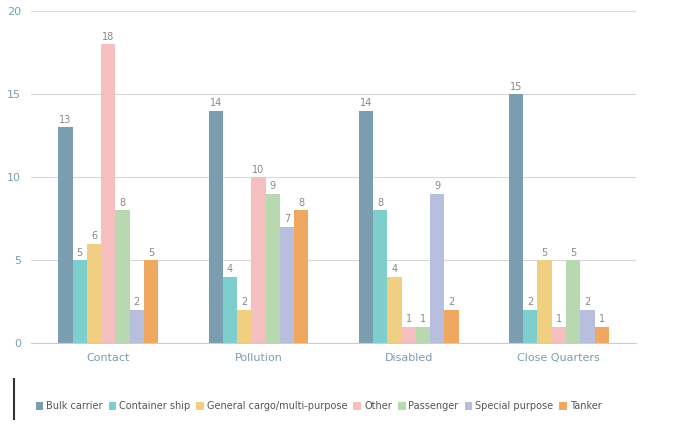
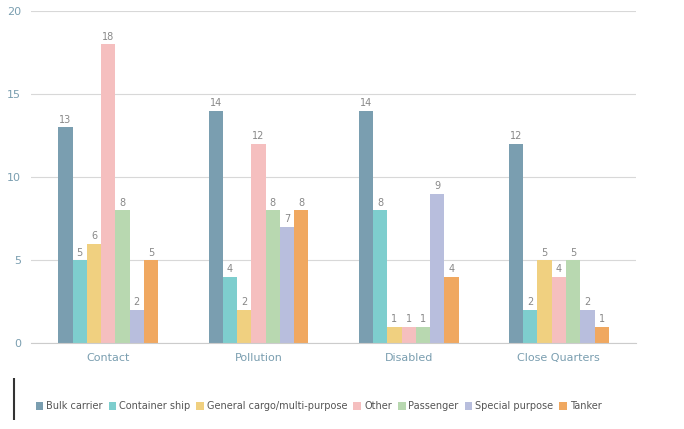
Other/Pollution: 10 -> 12
Passenger/Pollution: 9 -> 8
General cargo/multi-purpose/Disabled: 4 -> 1
Tanker/Disabled: 2 -> 4
Bulk carrier/Close Quarters: 15 -> 12
Other/Close Quarters: 1 -> 4
